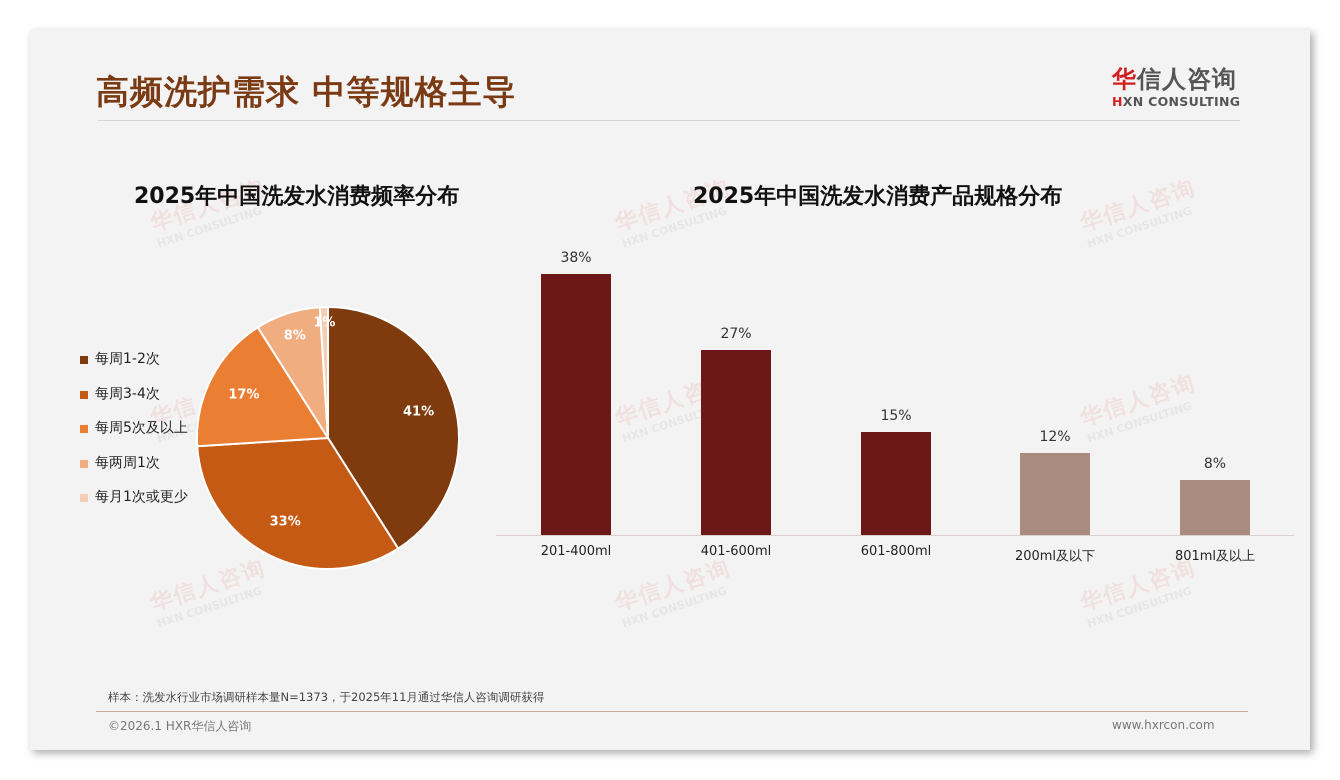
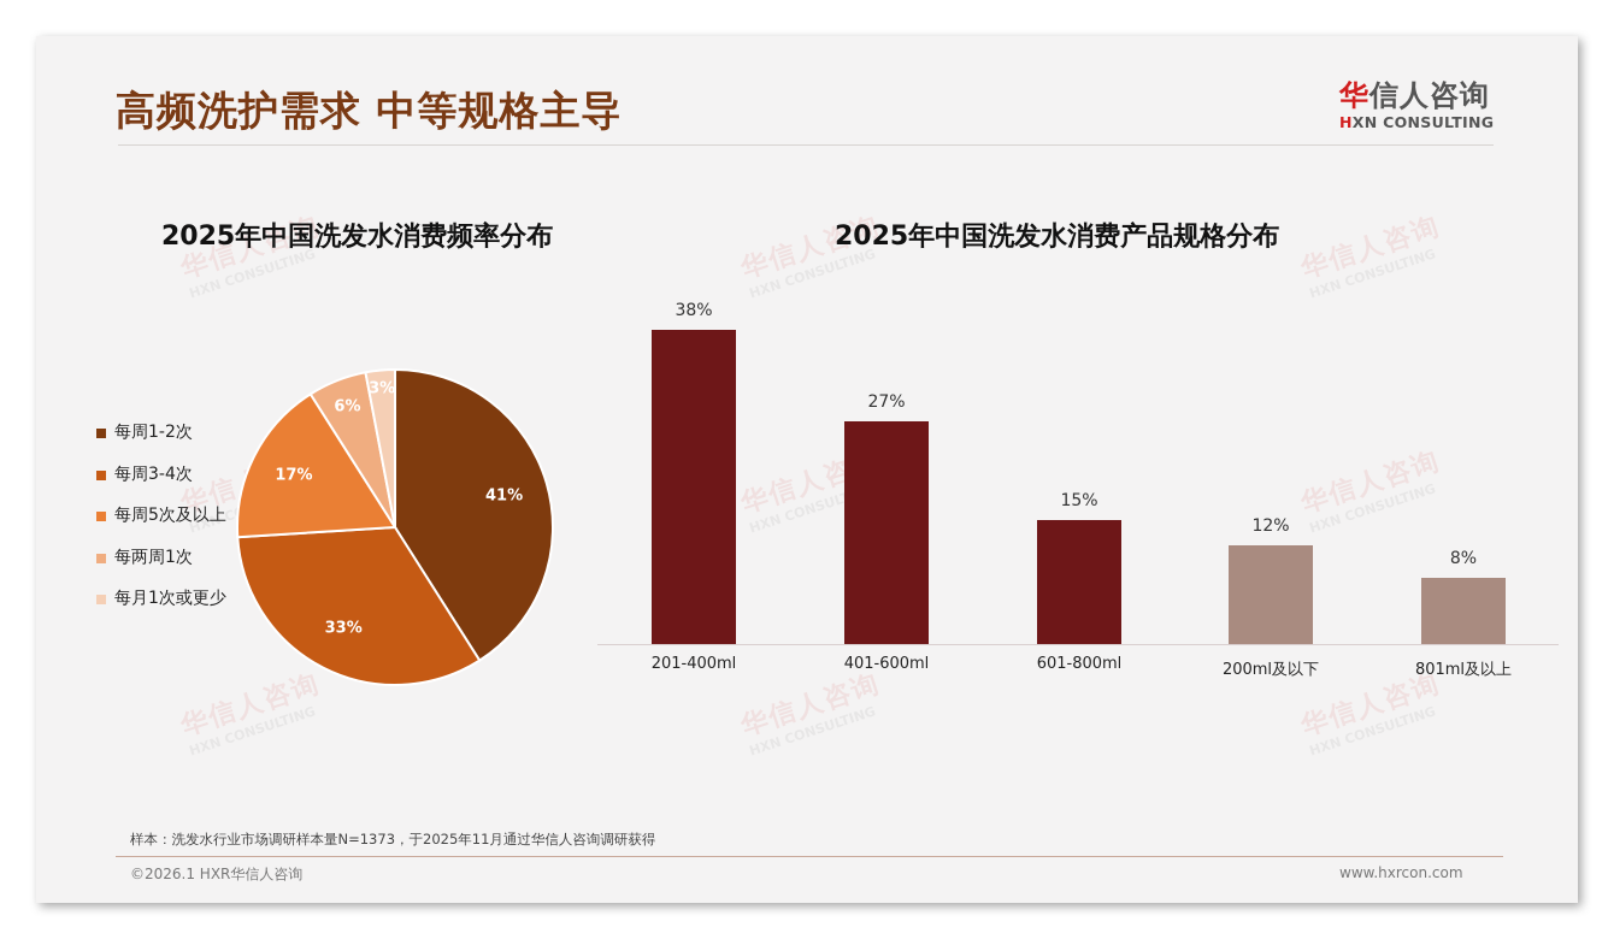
2025年中国洗发水消费频率分布/每两周1次: 8% -> 6%
2025年中国洗发水消费频率分布/每月1次或更少: 1% -> 3%
